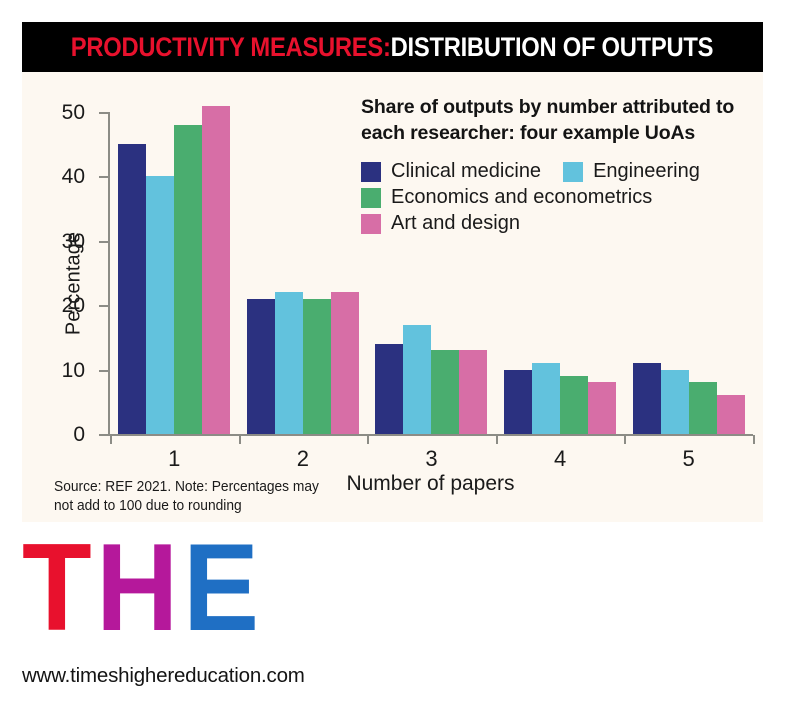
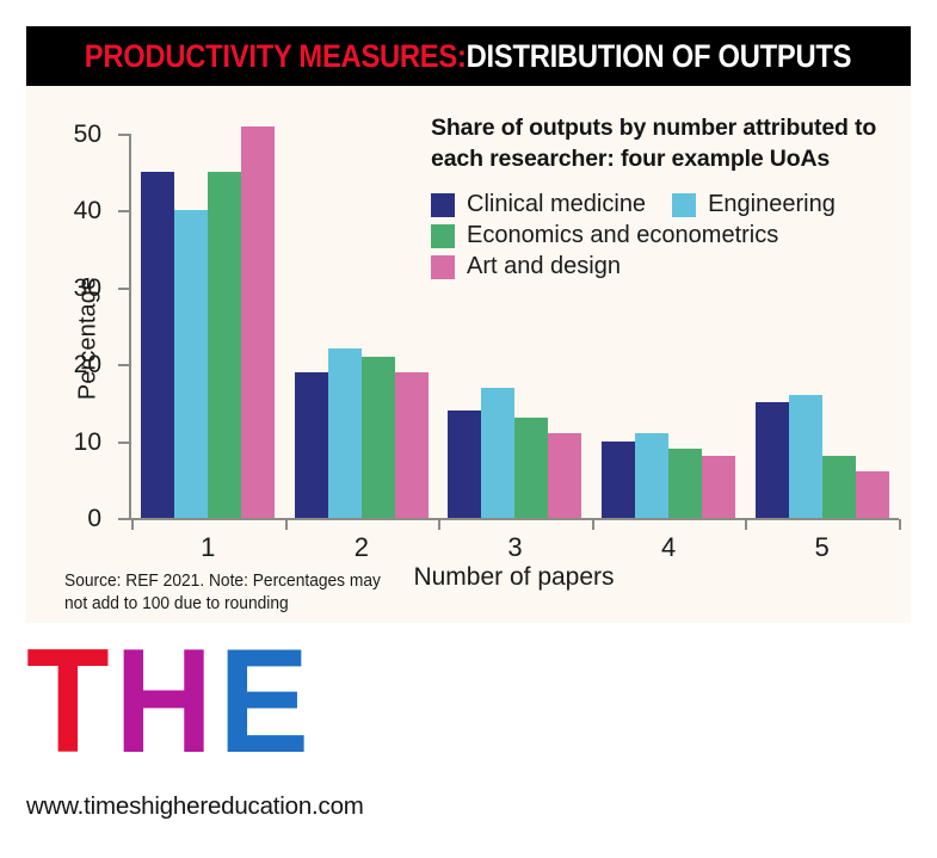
Economics and econometrics/1: 48 -> 45
Clinical medicine/2: 21 -> 19
Art and design/2: 22 -> 19
Art and design/3: 13 -> 11
Clinical medicine/5: 11 -> 15
Engineering/5: 10 -> 16
